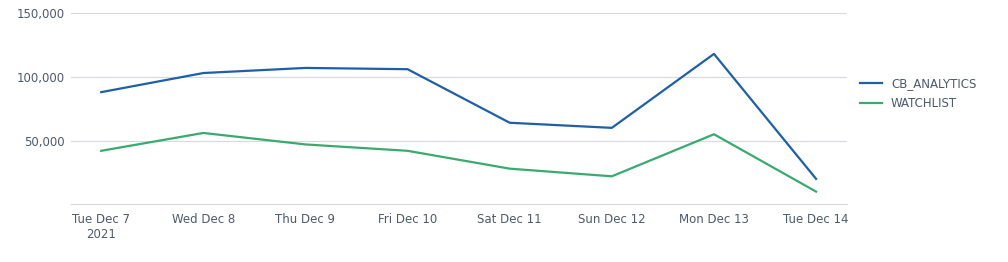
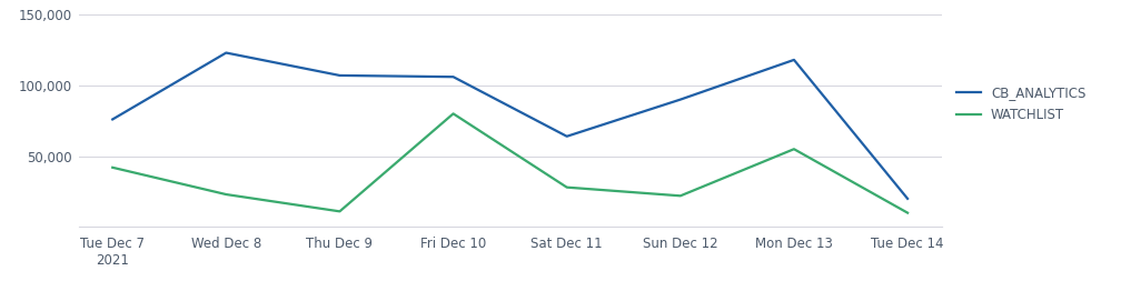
CB_ANALYTICS/Tue Dec 7 2021: 88,000 -> 76,000
CB_ANALYTICS/Wed Dec 8: 103,000 -> 123,000
WATCHLIST/Wed Dec 8: 56,000 -> 23,000
WATCHLIST/Thu Dec 9: 47,000 -> 11,000
WATCHLIST/Fri Dec 10: 42,000 -> 80,000
CB_ANALYTICS/Sun Dec 12: 60,000 -> 90,000
